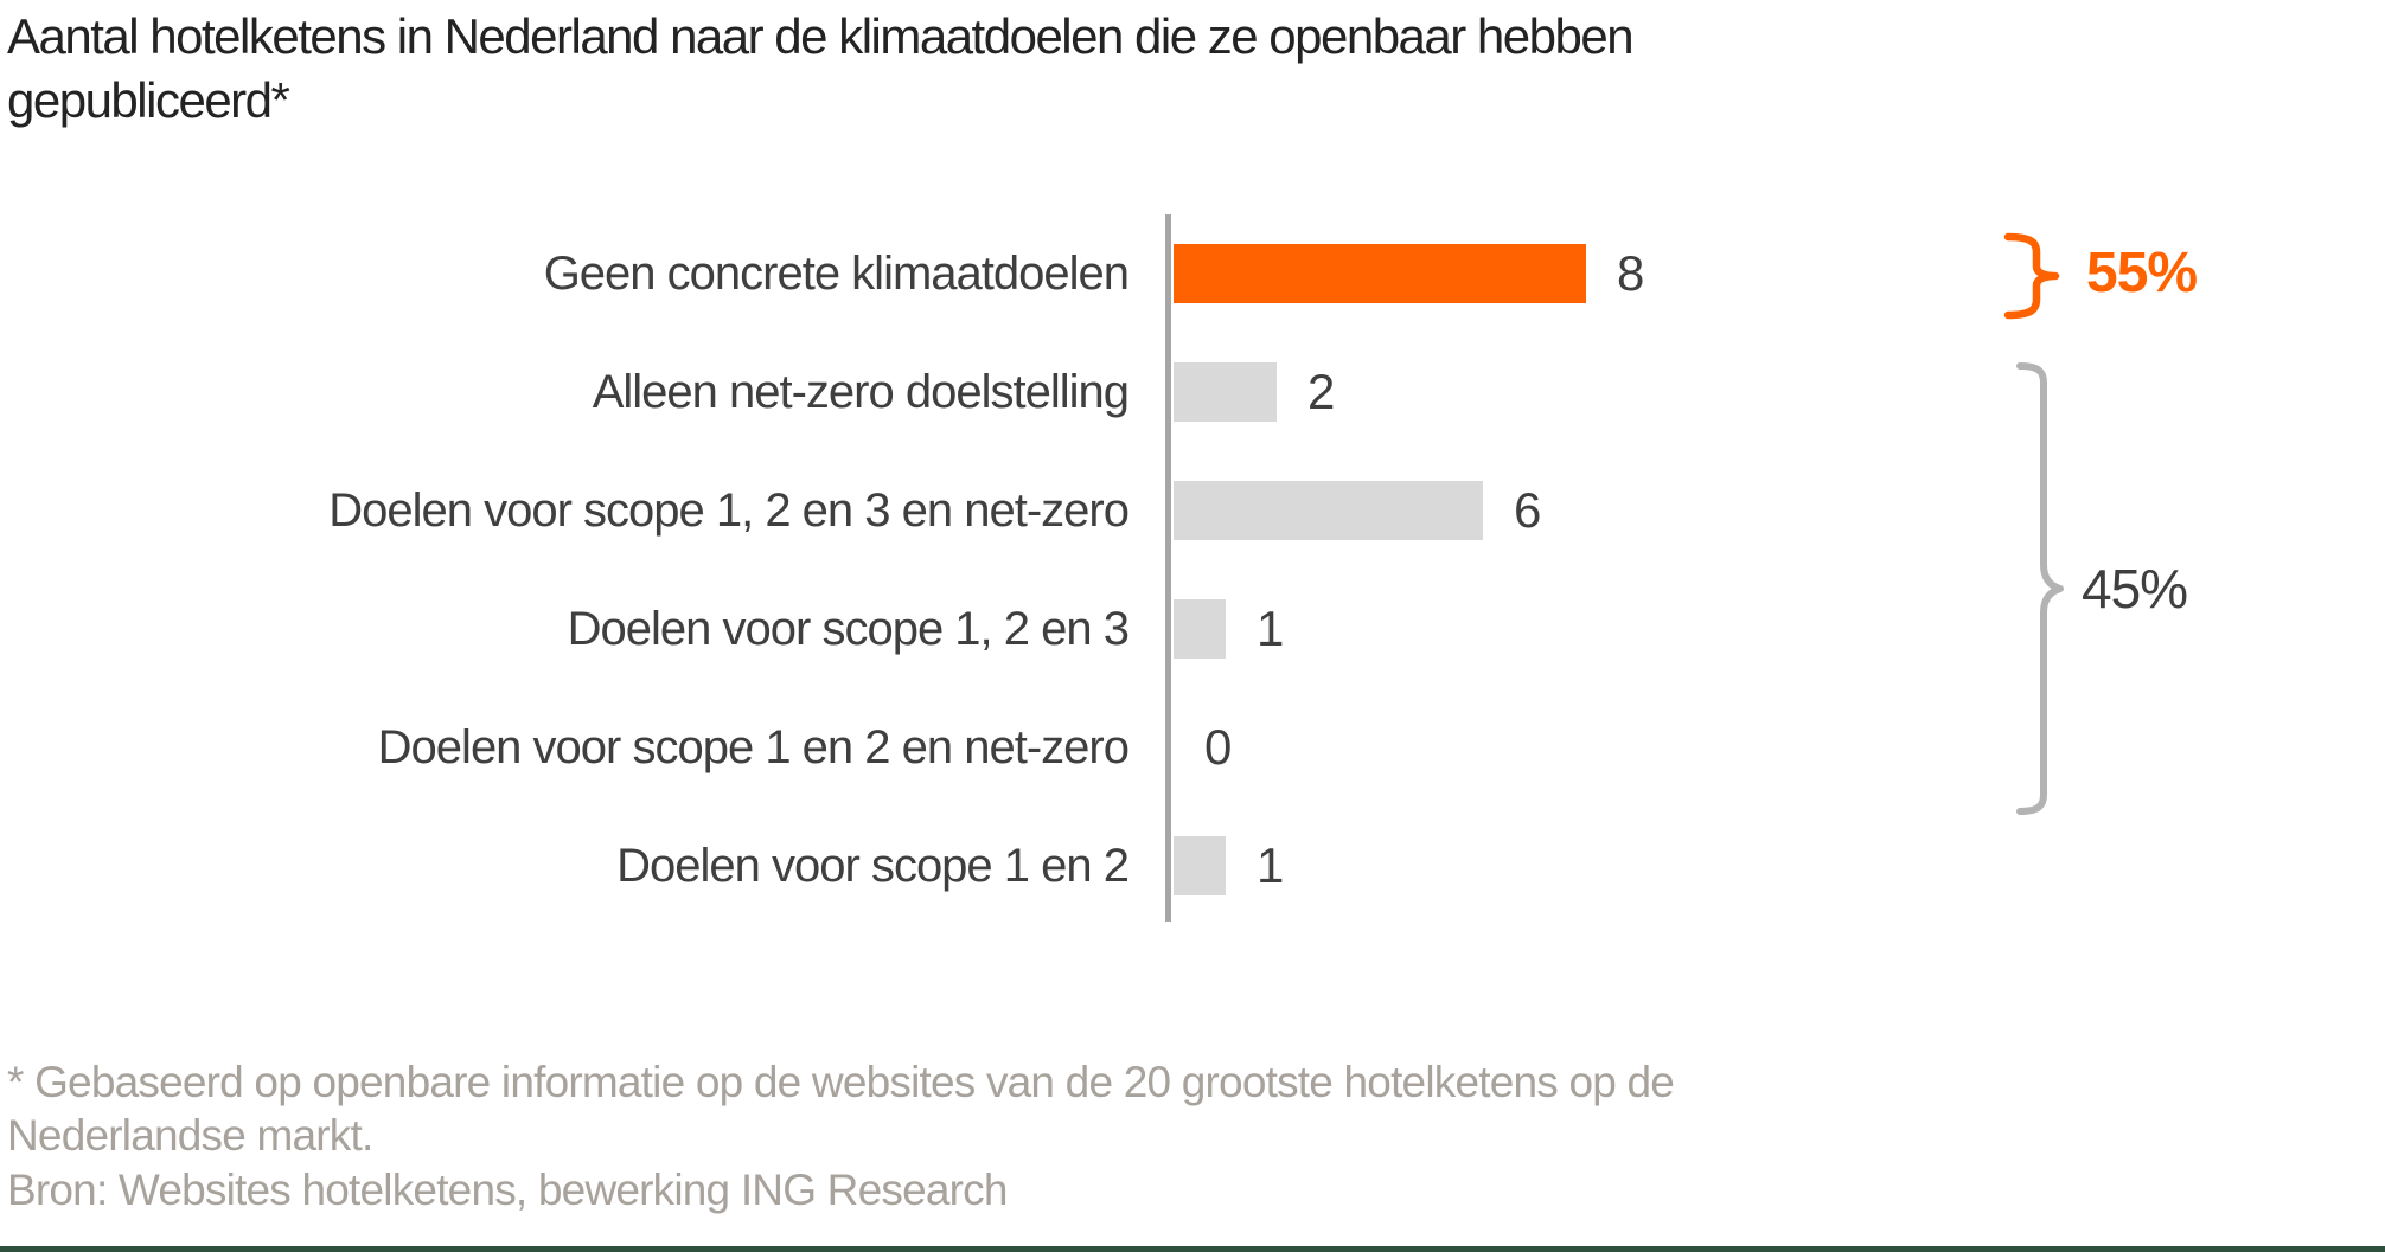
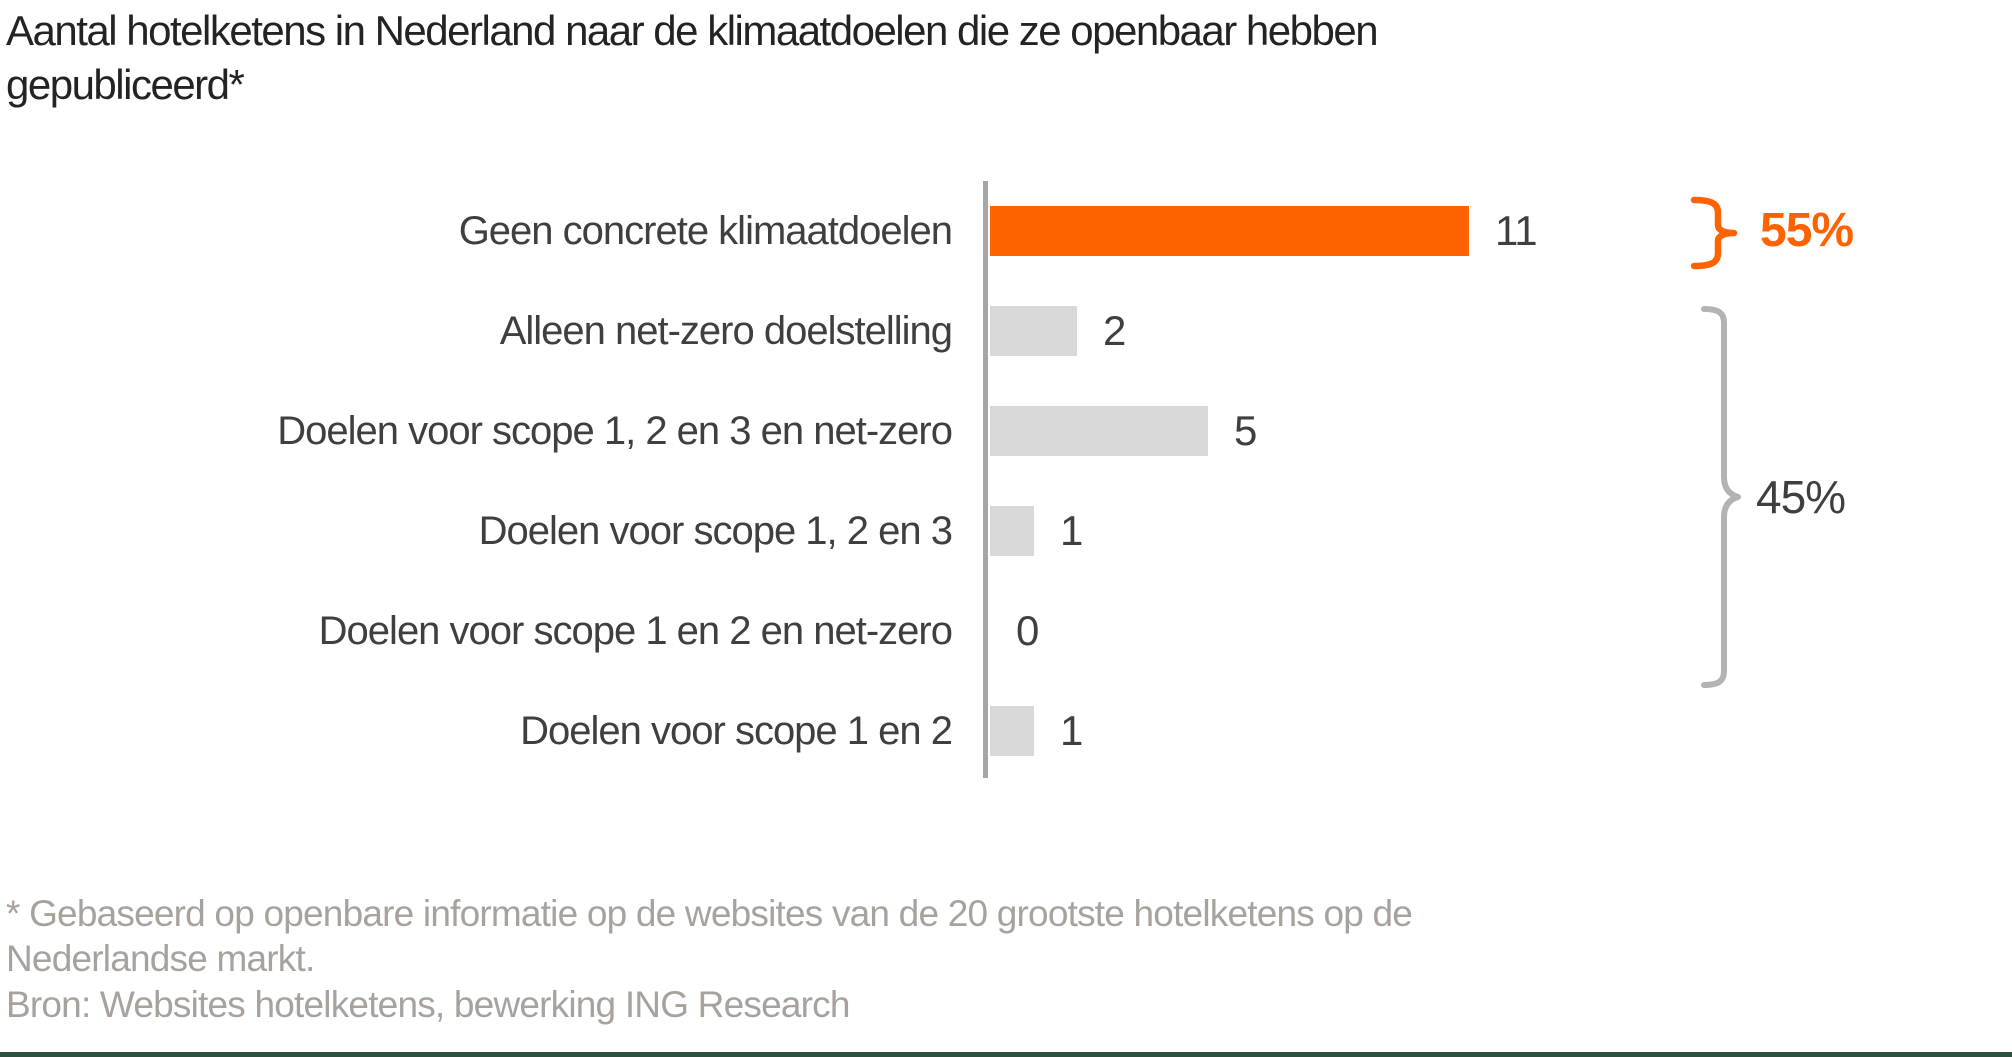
Geen concrete klimaatdoelen: 8 -> 11
Doelen voor scope 1, 2 en 3 en net-zero: 6 -> 5
